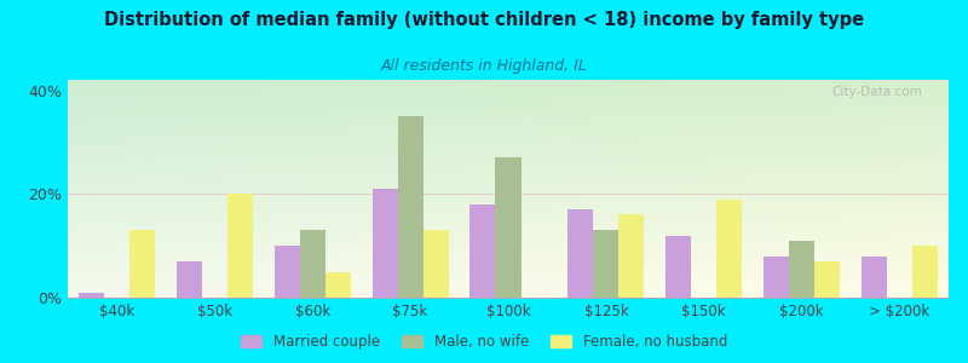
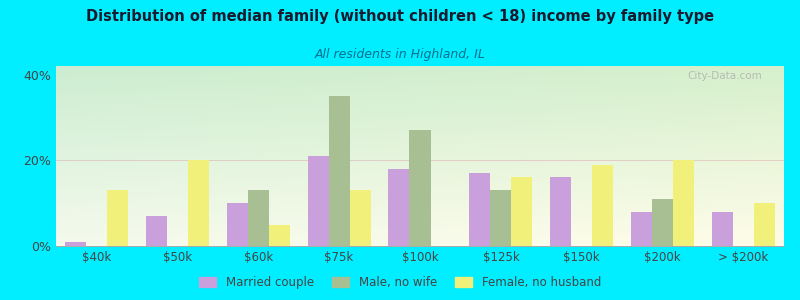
Married couple/$150k: 12% -> 16%
Female, no husband/$200k: 7% -> 20%
